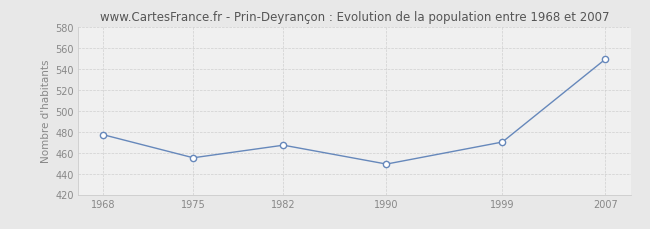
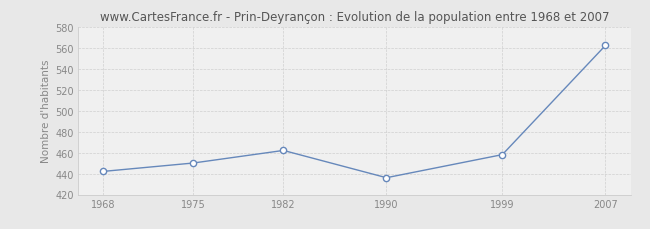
1968: 477 -> 442
1975: 455 -> 450
1982: 467 -> 462
1990: 449 -> 436
1999: 470 -> 458
2007: 549 -> 562
